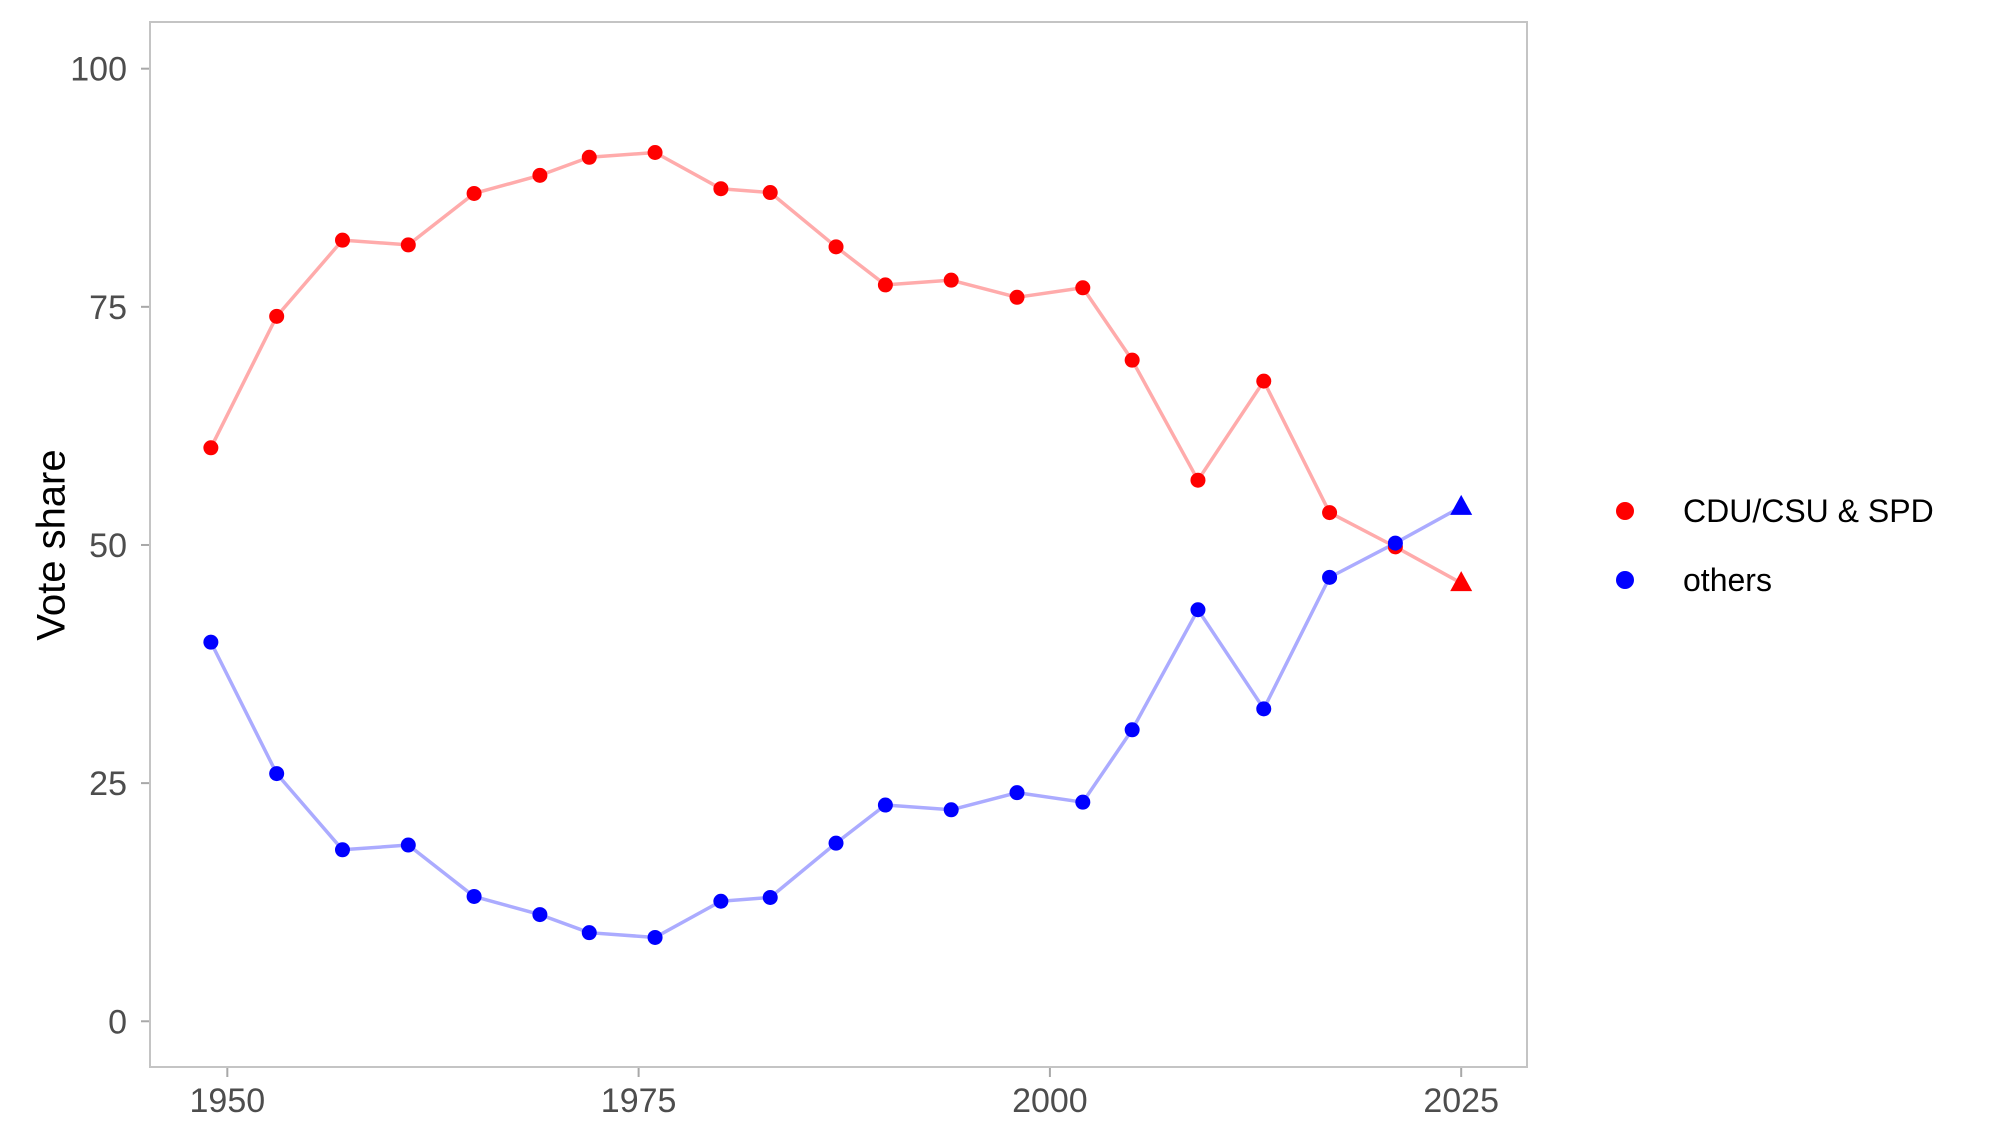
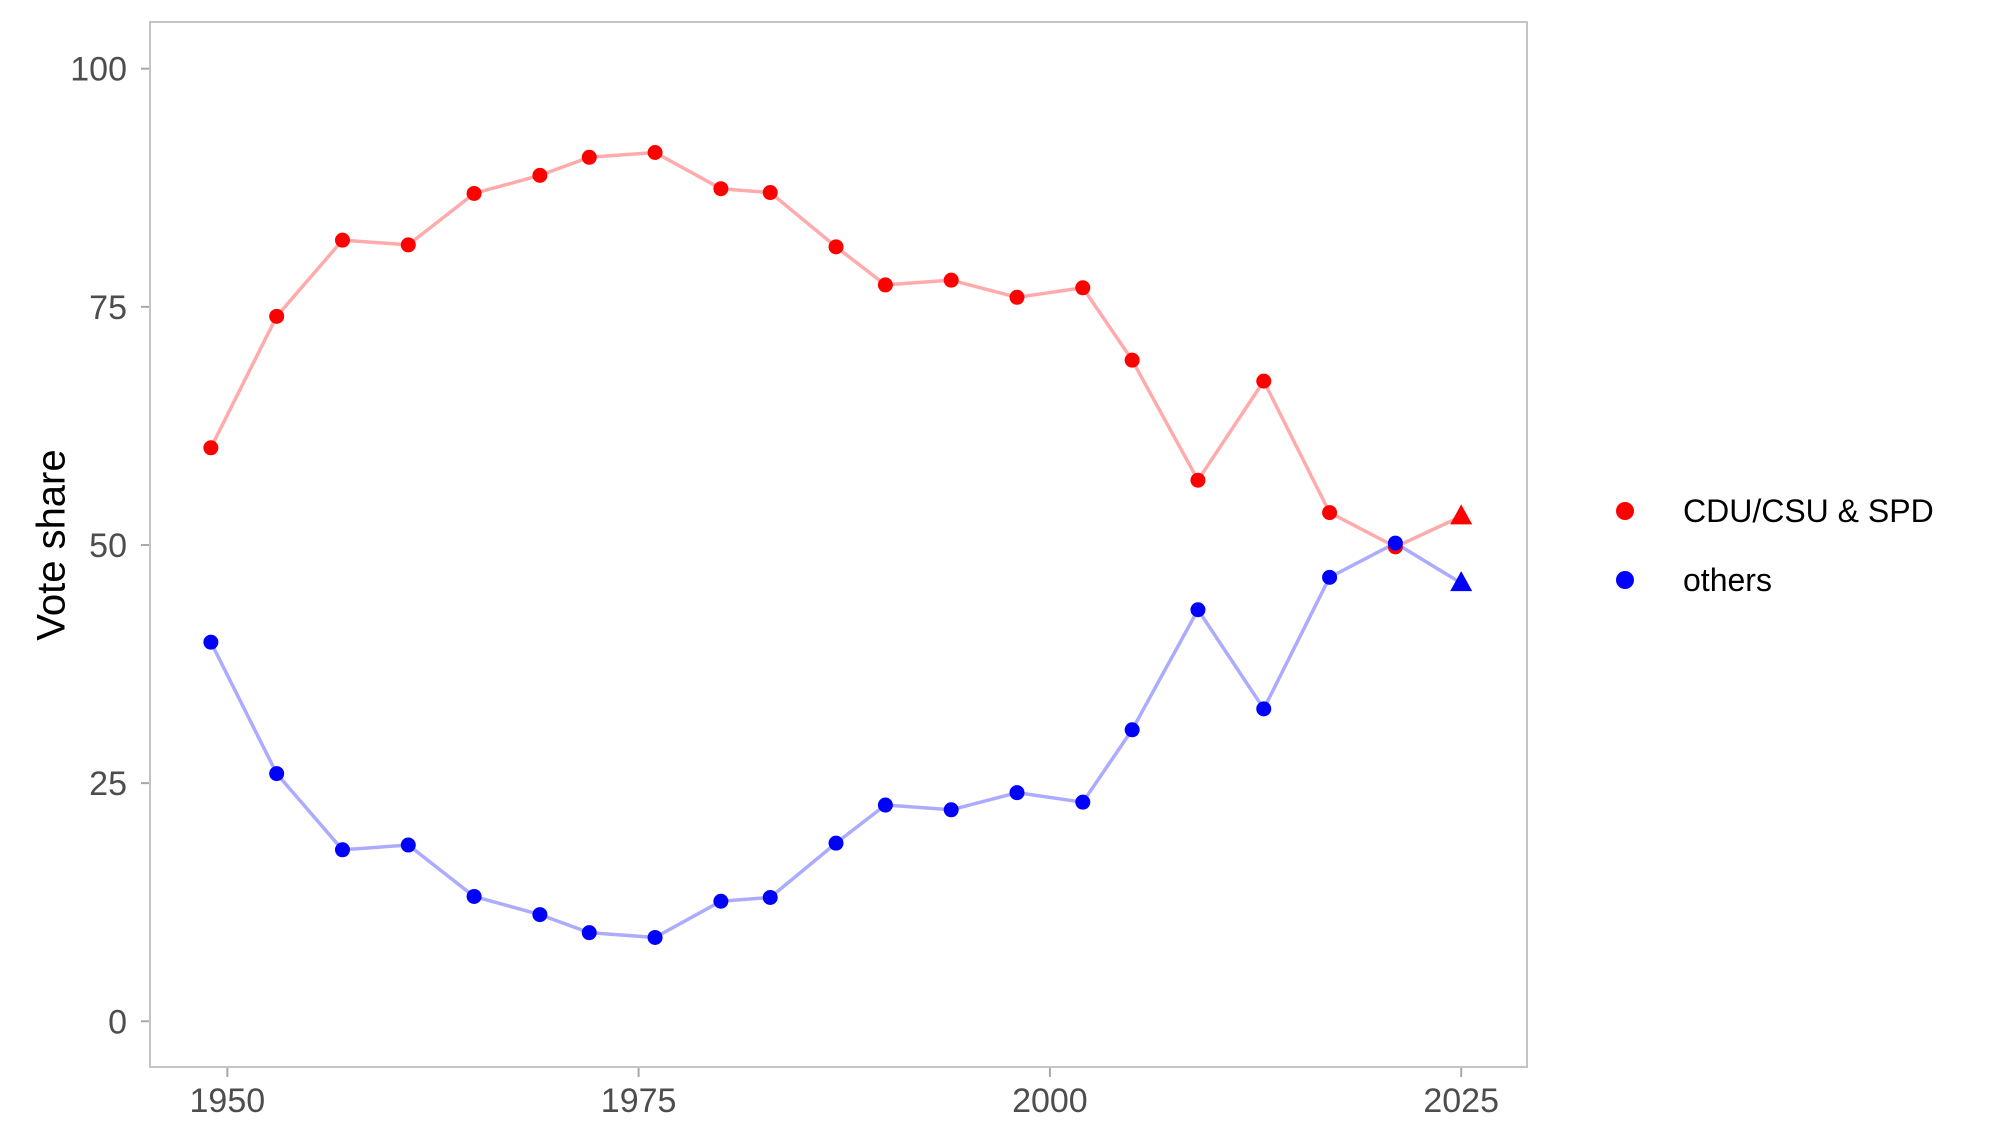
CDU/CSU & SPD/2025: 46 -> 53
others/2025: 54 -> 46
